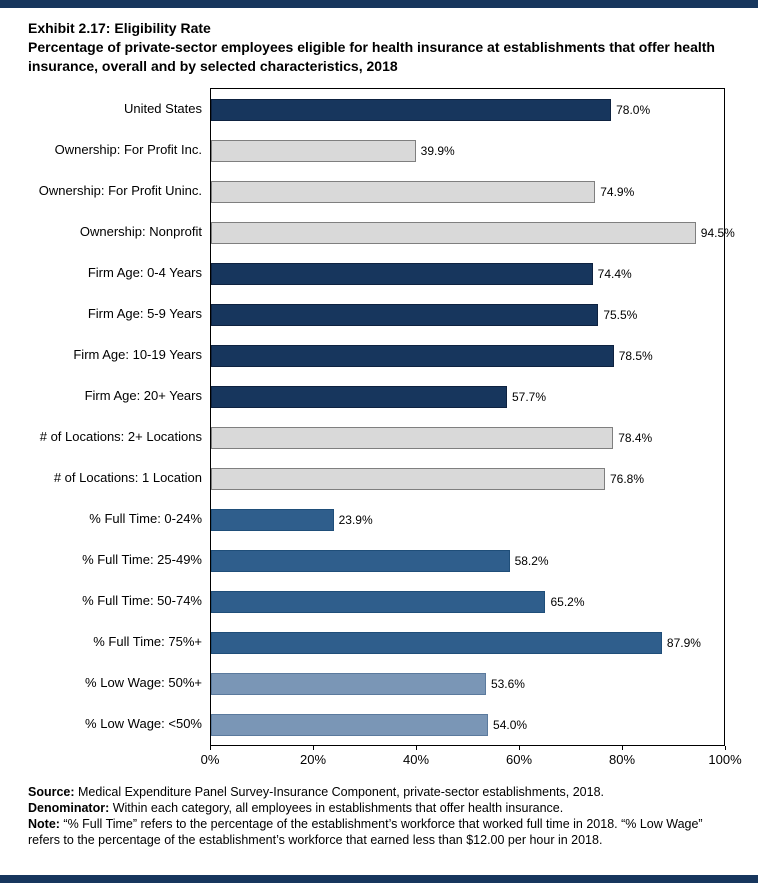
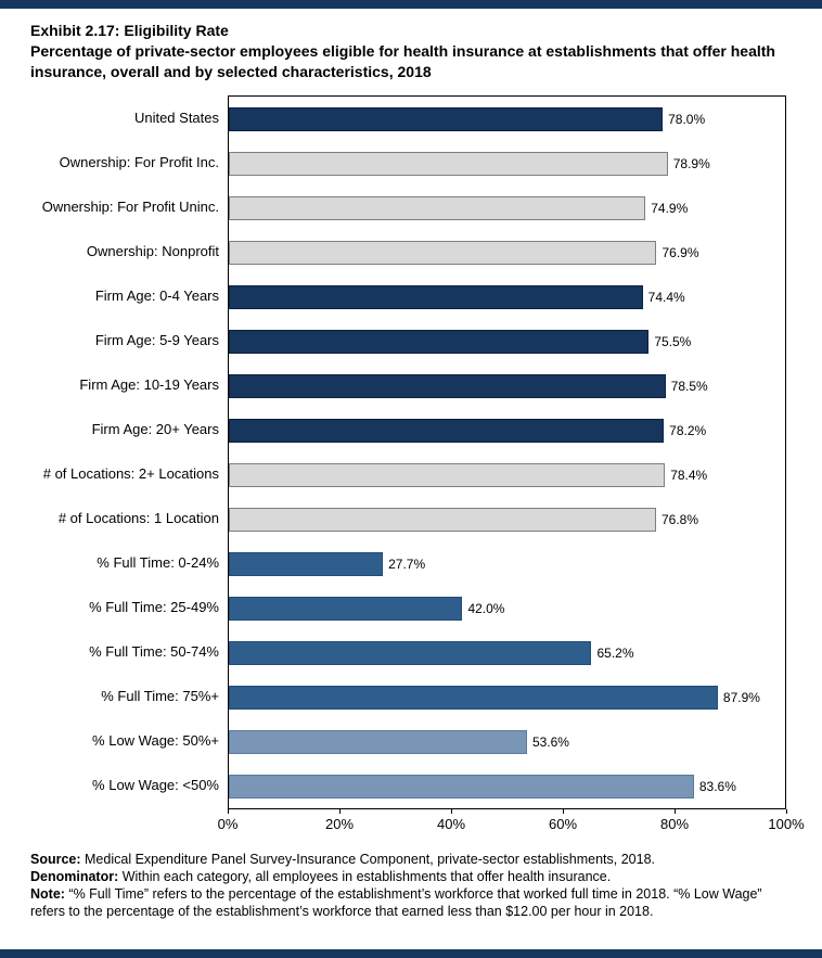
Ownership: For Profit Inc.: 39.9% -> 78.9%
Ownership: Nonprofit: 94.5% -> 76.9%
Firm Age: 20+ Years: 57.7% -> 78.2%
% Full Time: 0-24%: 23.9% -> 27.7%
% Full Time: 25-49%: 58.2% -> 42.0%
% Low Wage: <50%: 54.0% -> 83.6%
